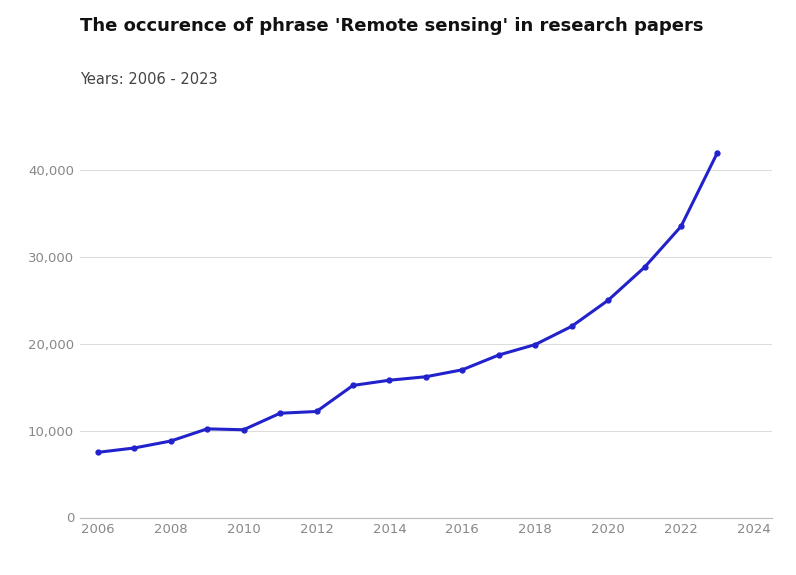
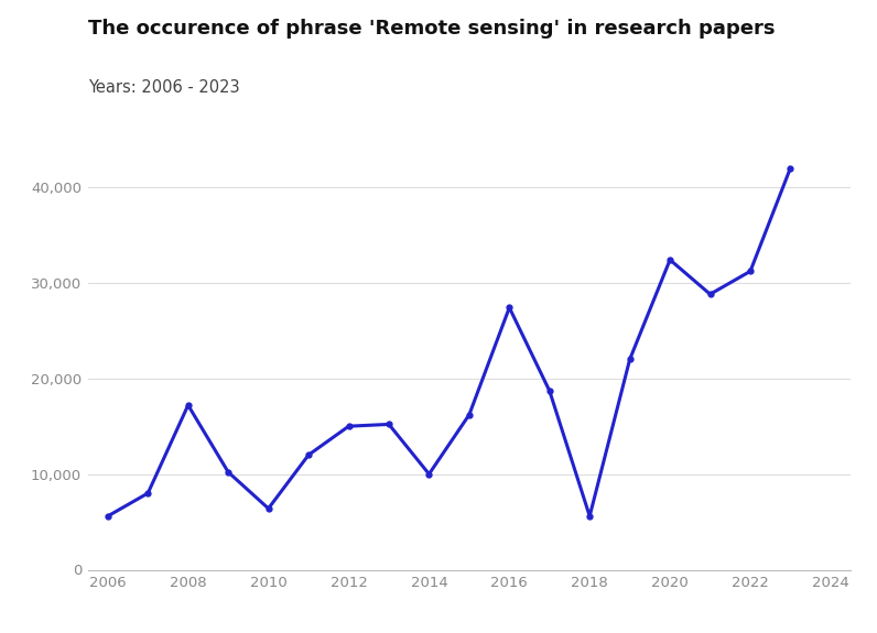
2006: 7,500 -> 5,600
2008: 8,800 -> 17,200
2010: 10,100 -> 6,400
2012: 12,200 -> 15,000
2014: 15,800 -> 10,000
2016: 17,000 -> 27,400
2018: 19,900 -> 5,600
2020: 25,000 -> 32,400
2022: 33,500 -> 31,200
